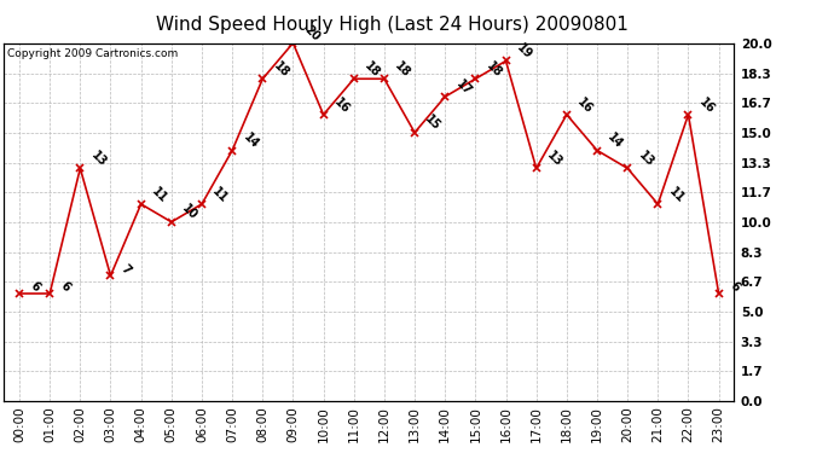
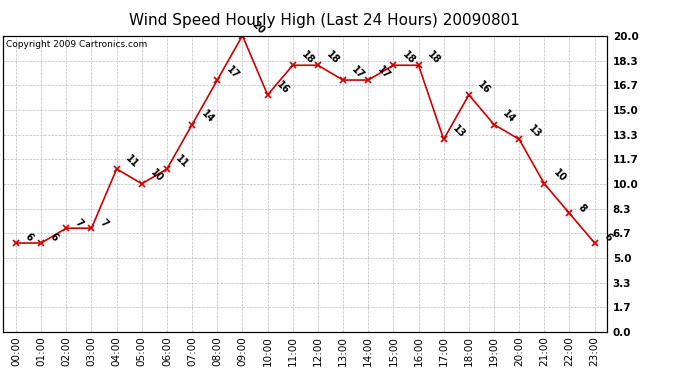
02:00: 13 -> 7
08:00: 18 -> 17
13:00: 15 -> 17
16:00: 19 -> 18
21:00: 11 -> 10
22:00: 16 -> 8
